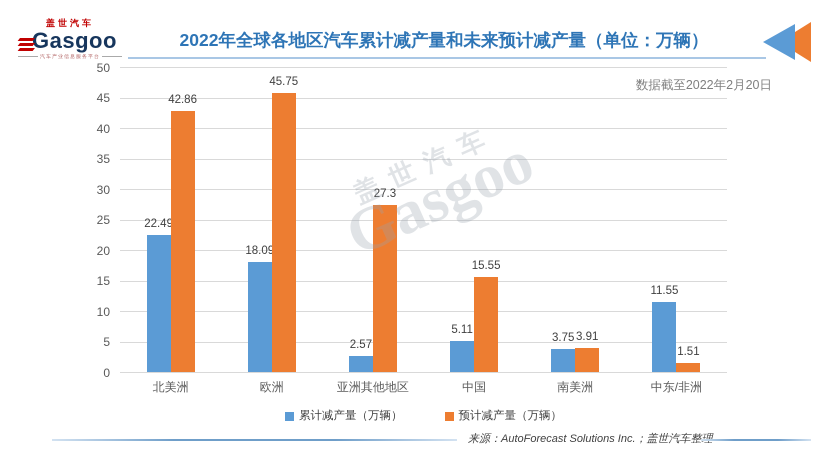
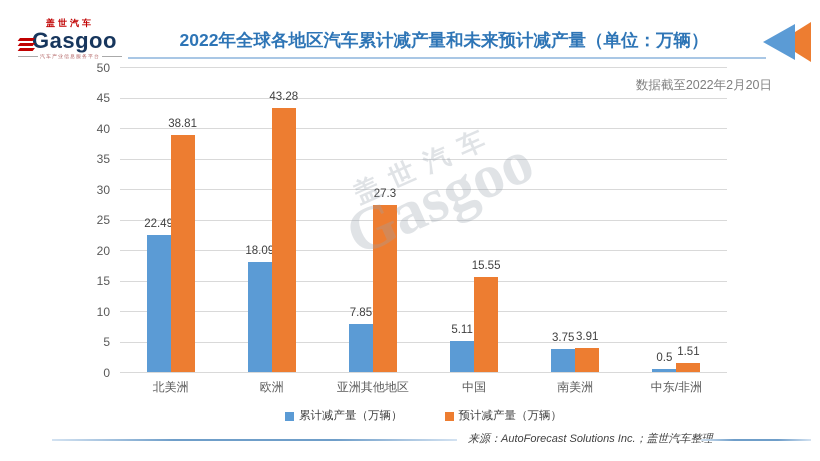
预计减产量（万辆）/北美洲: 42.86 -> 38.81
预计减产量（万辆）/欧洲: 45.75 -> 43.28
累计减产量（万辆）/亚洲其他地区: 2.57 -> 7.85
累计减产量（万辆）/中东/非洲: 11.55 -> 0.5
